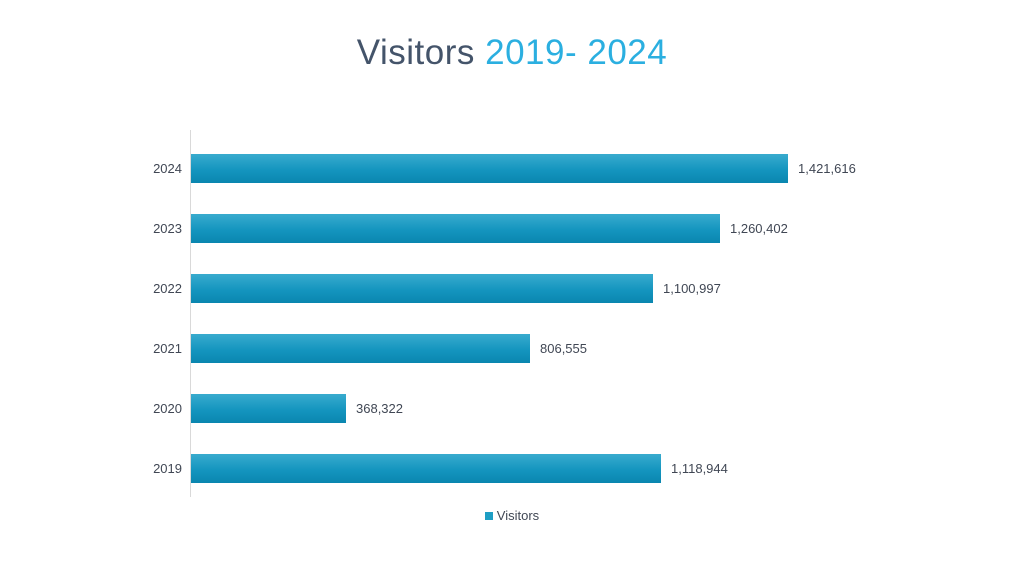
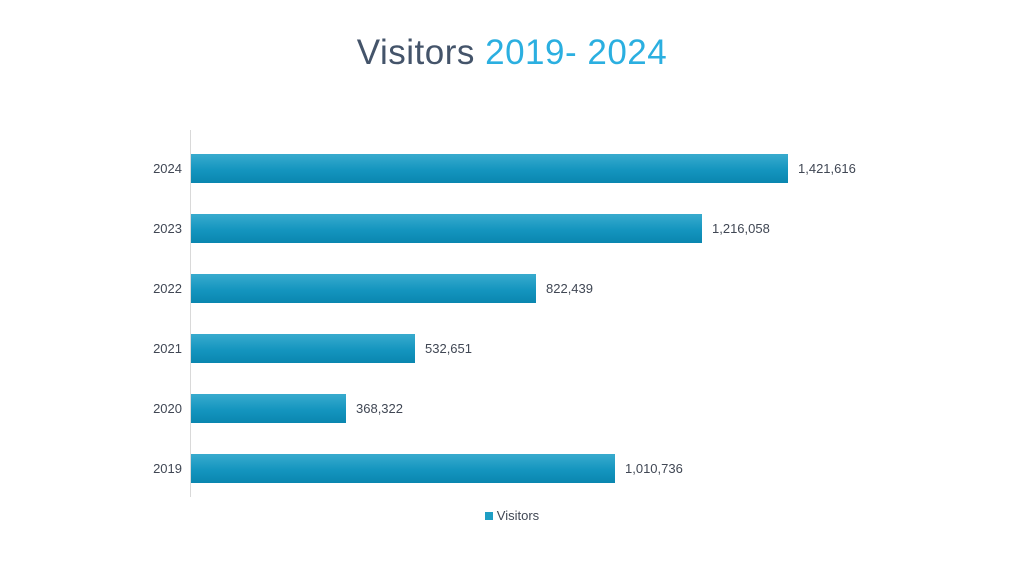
2023: 1,260,402 -> 1,216,058
2022: 1,100,997 -> 822,439
2021: 806,555 -> 532,651
2019: 1,118,944 -> 1,010,736
